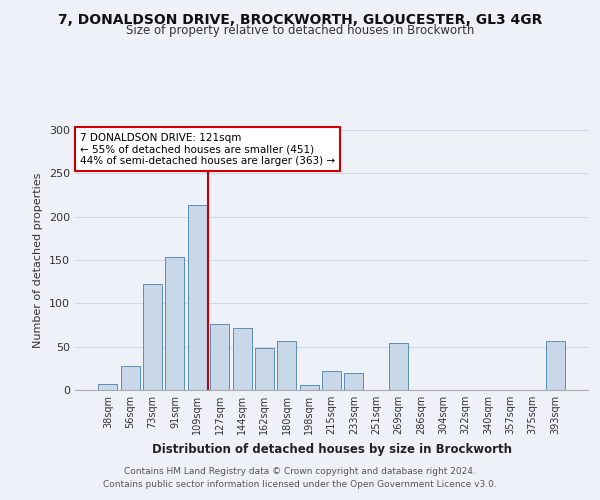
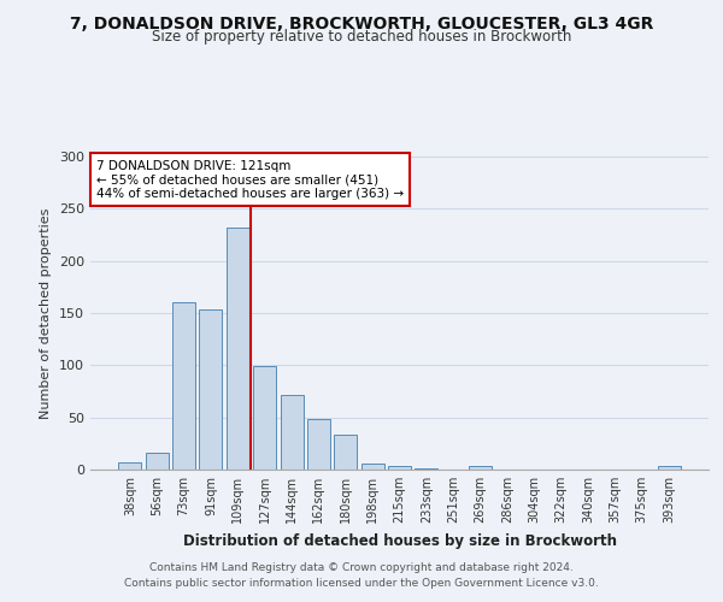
56sqm: 28 -> 16
73sqm: 122 -> 160
109sqm: 214 -> 232
127sqm: 76 -> 99
180sqm: 56 -> 33
215sqm: 22 -> 4
233sqm: 20 -> 1
269sqm: 54 -> 4
393sqm: 56 -> 3
